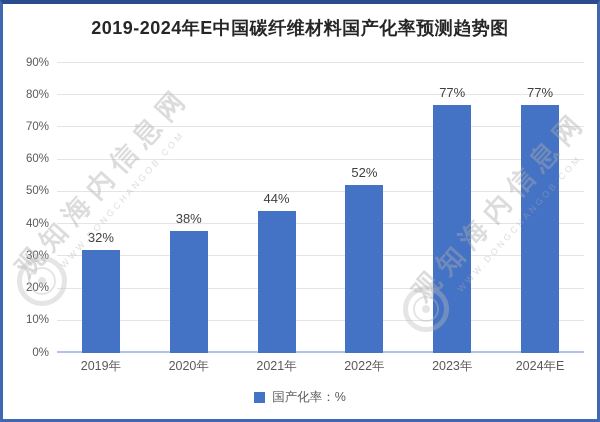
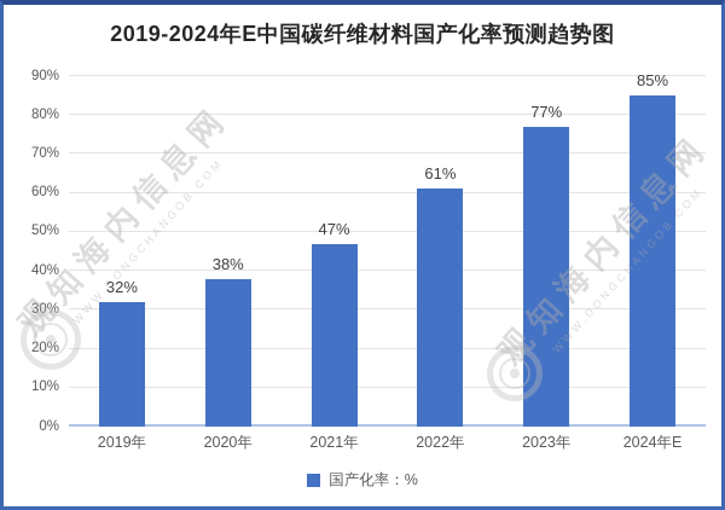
2021年: 44% -> 47%
2022年: 52% -> 61%
2024年E: 77% -> 85%
